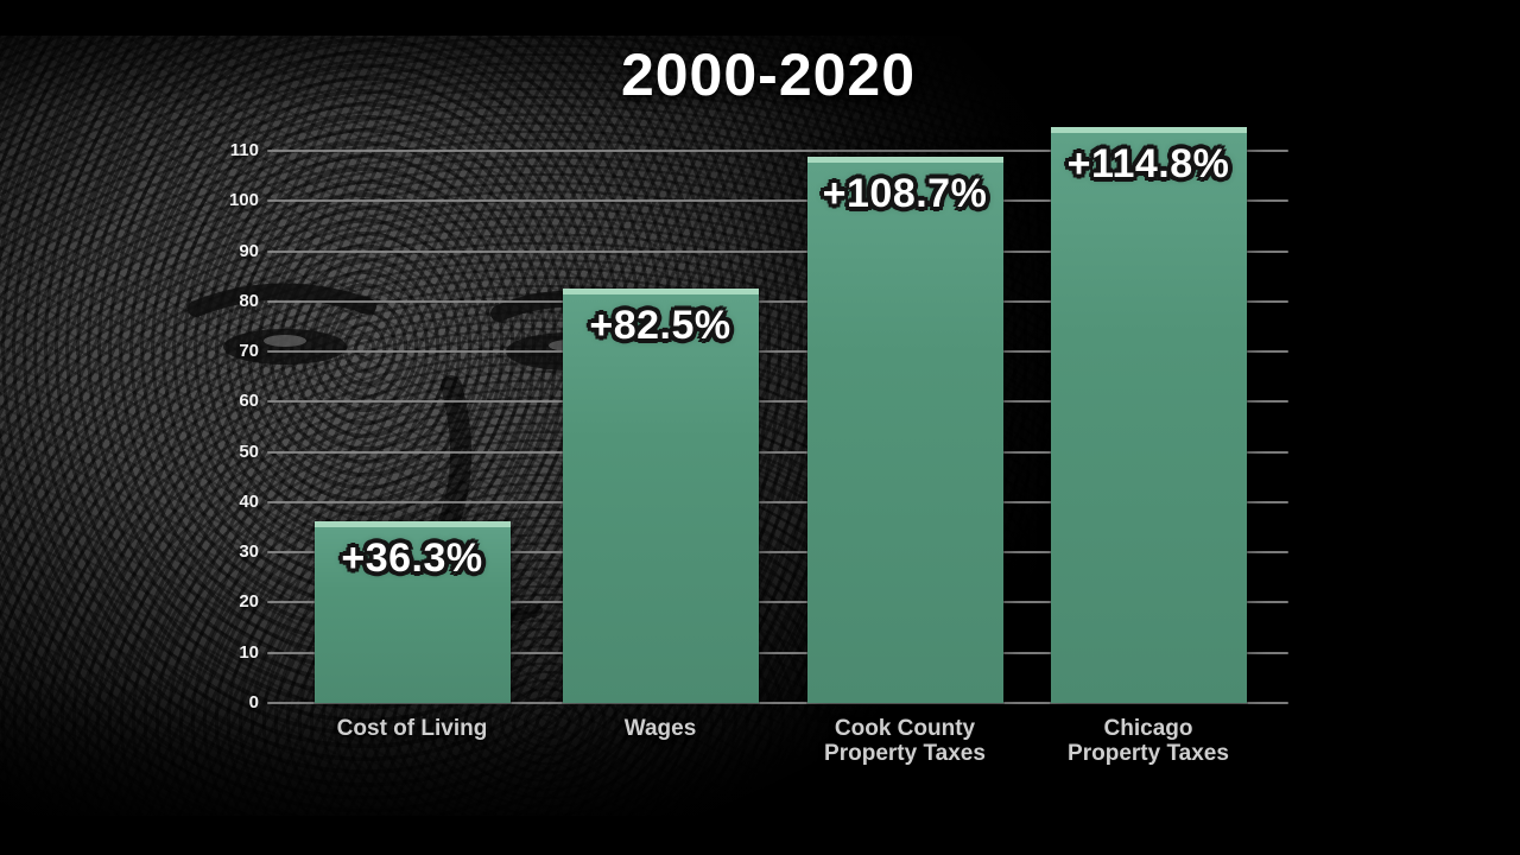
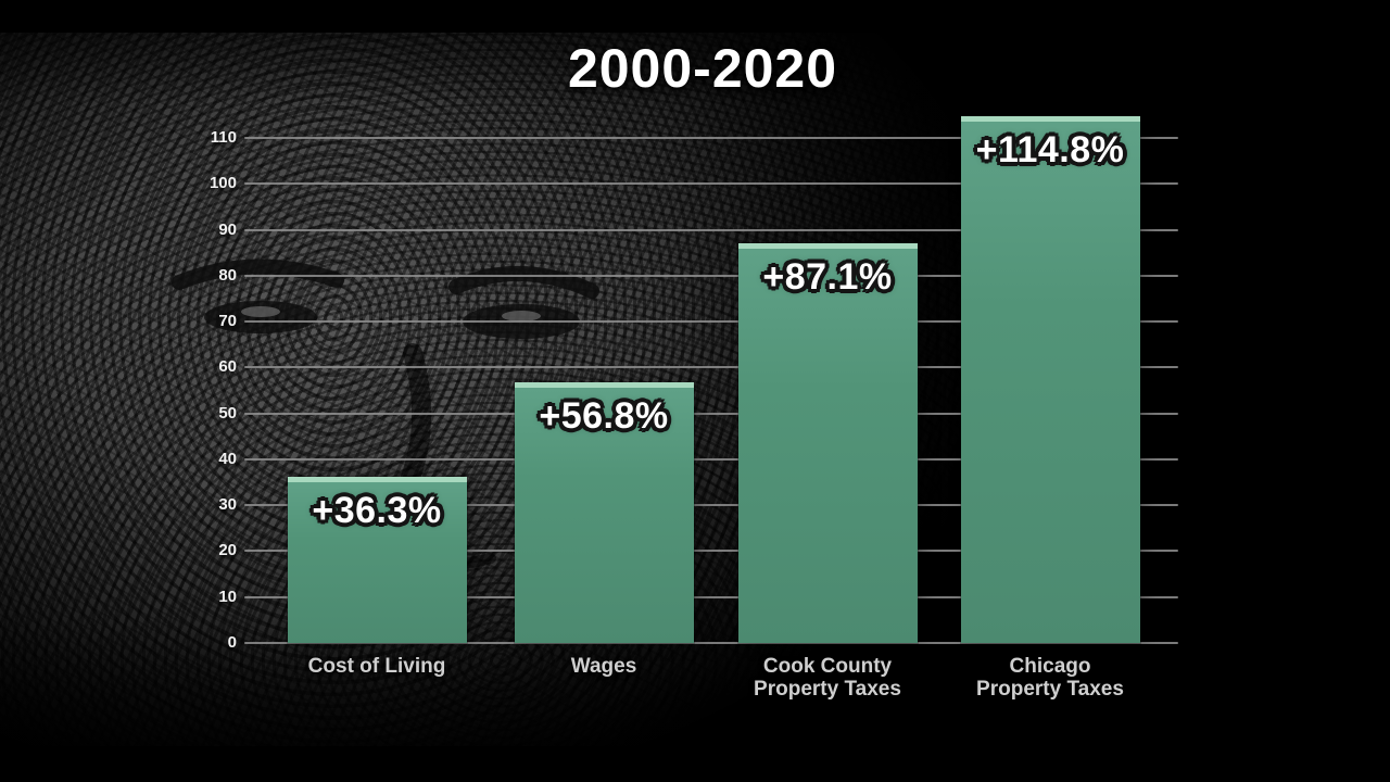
Wages: +82.5% -> +56.8%
Cook County Property Taxes: +108.7% -> +87.1%
